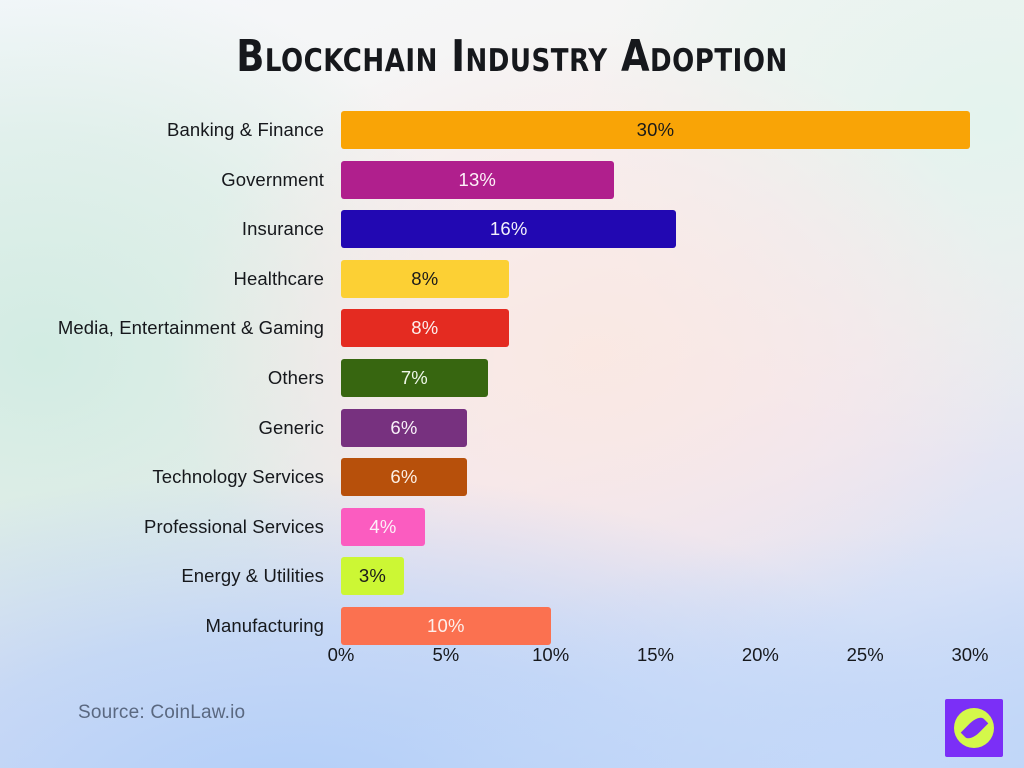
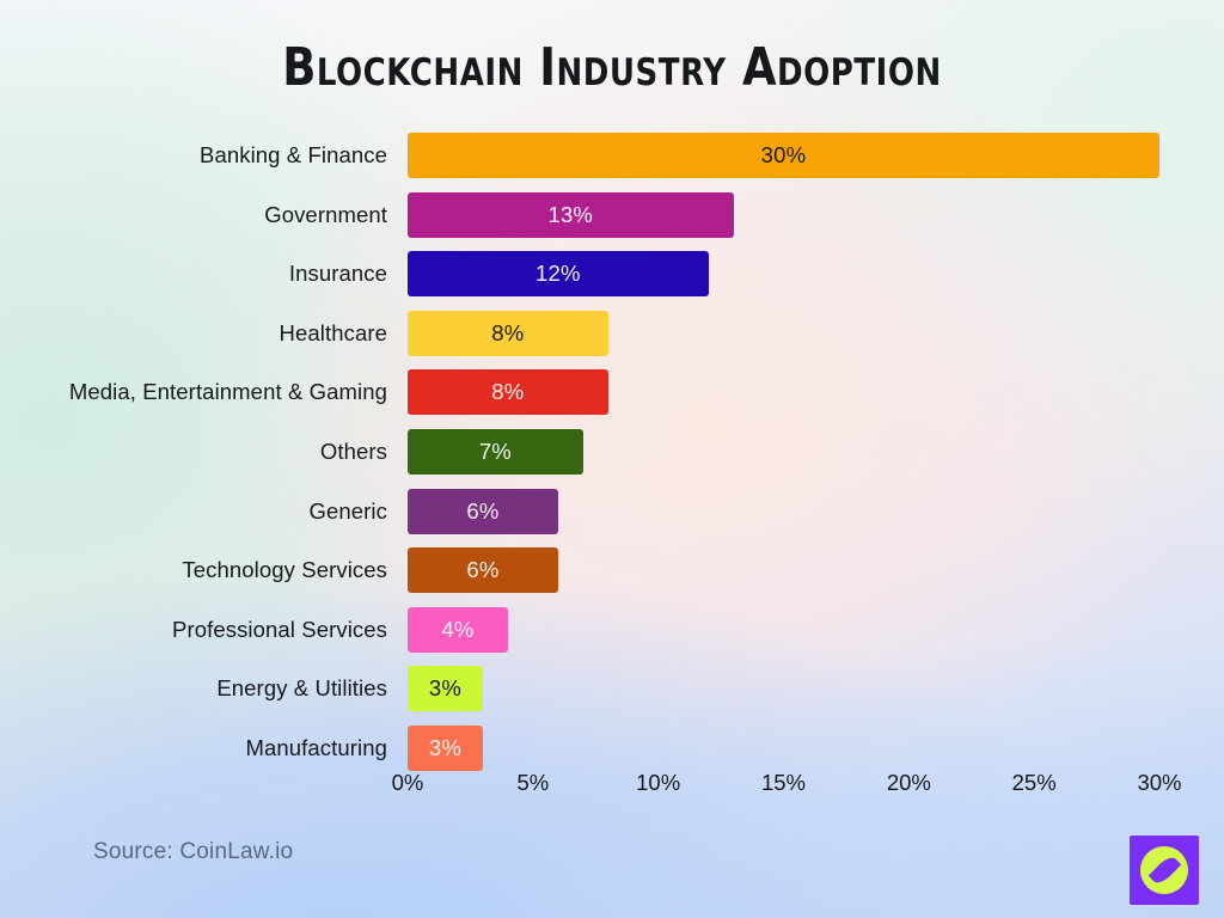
Insurance: 16% -> 12%
Manufacturing: 10% -> 3%
